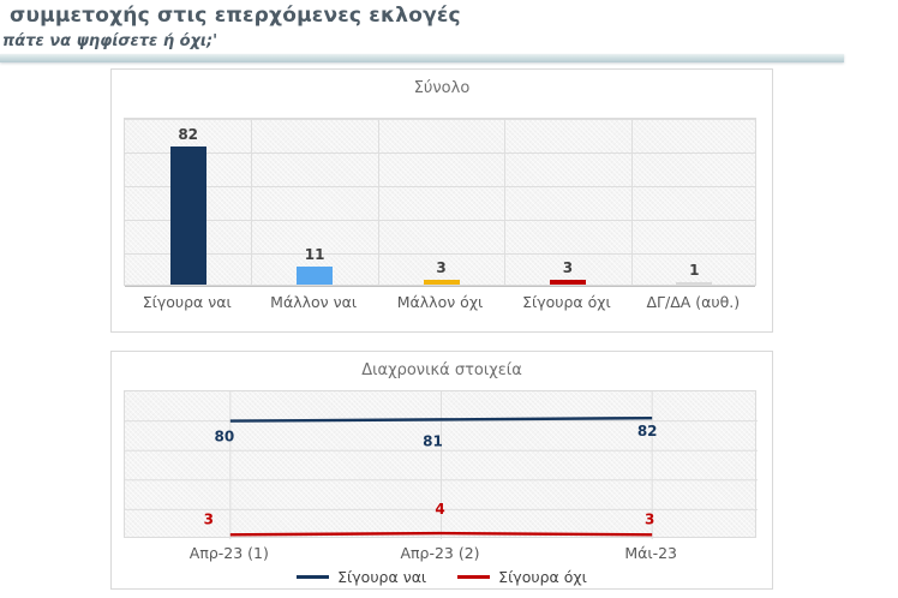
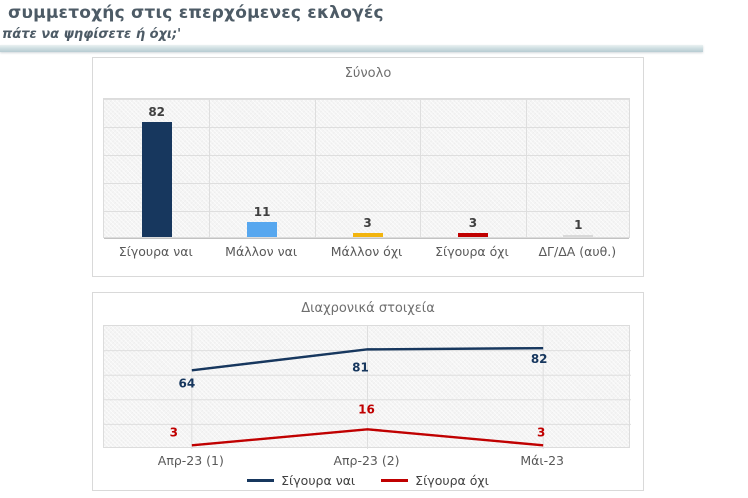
Διαχρονικά στοιχεία/Σίγουρα ναι/Απρ-23 (1): 80 -> 64
Διαχρονικά στοιχεία/Σίγουρα όχι/Απρ-23 (2): 4 -> 16
